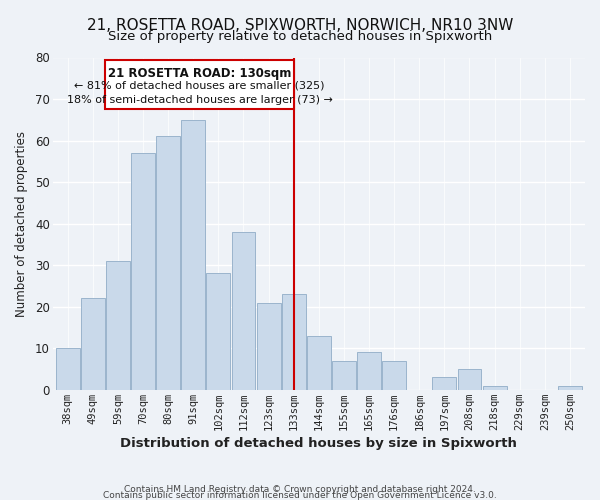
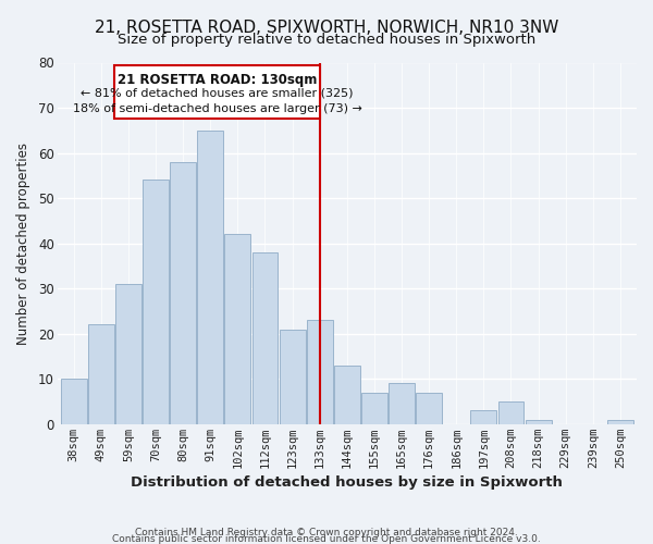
70sqm: 57 -> 54
80sqm: 61 -> 58
102sqm: 28 -> 42
